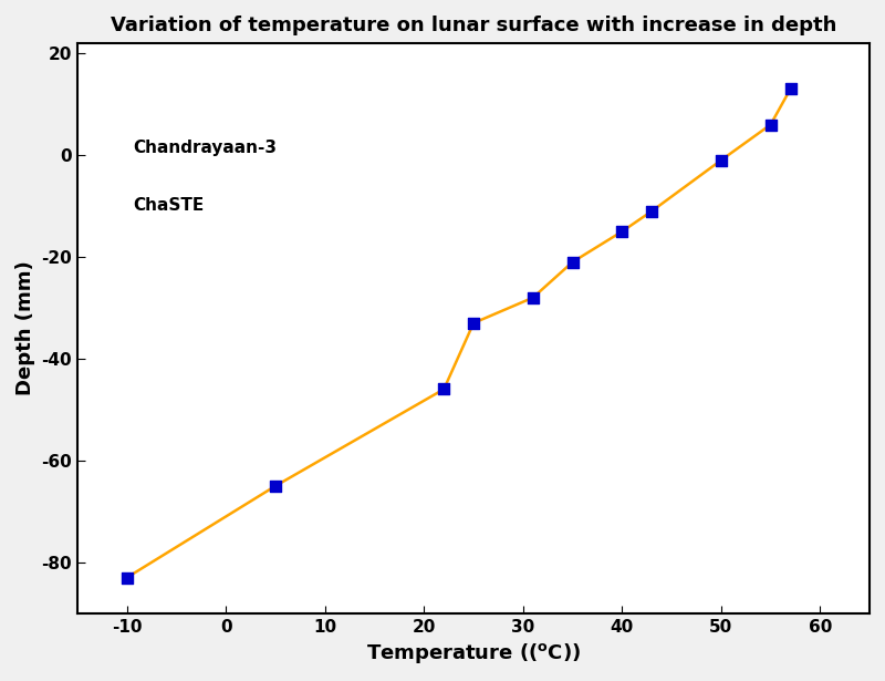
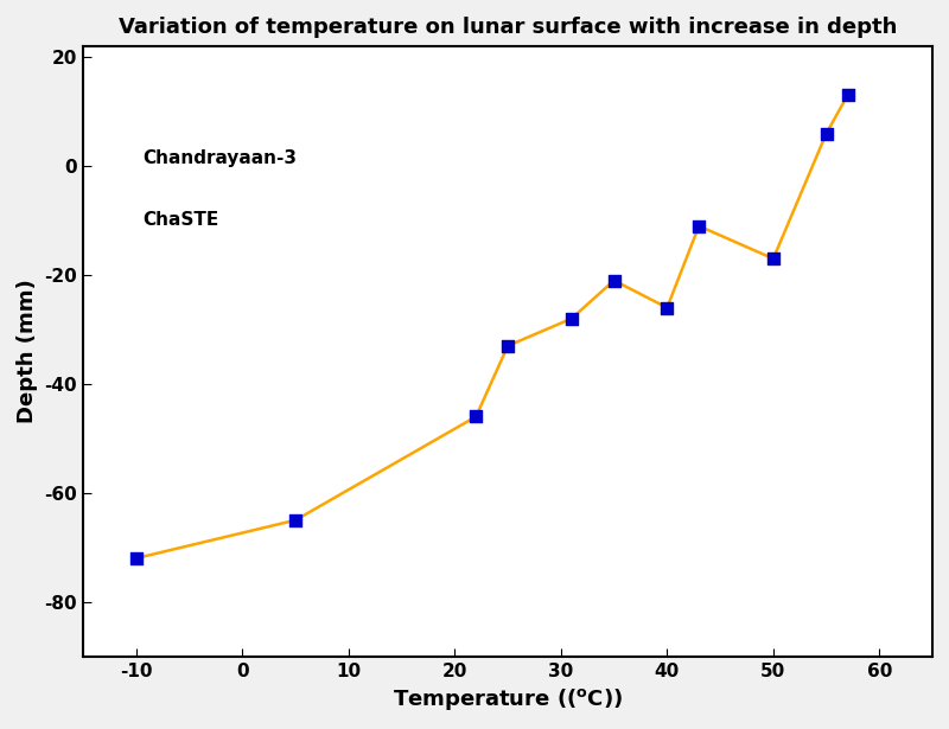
-10: -83 -> -72
40: -15 -> -26
50: -1 -> -17
